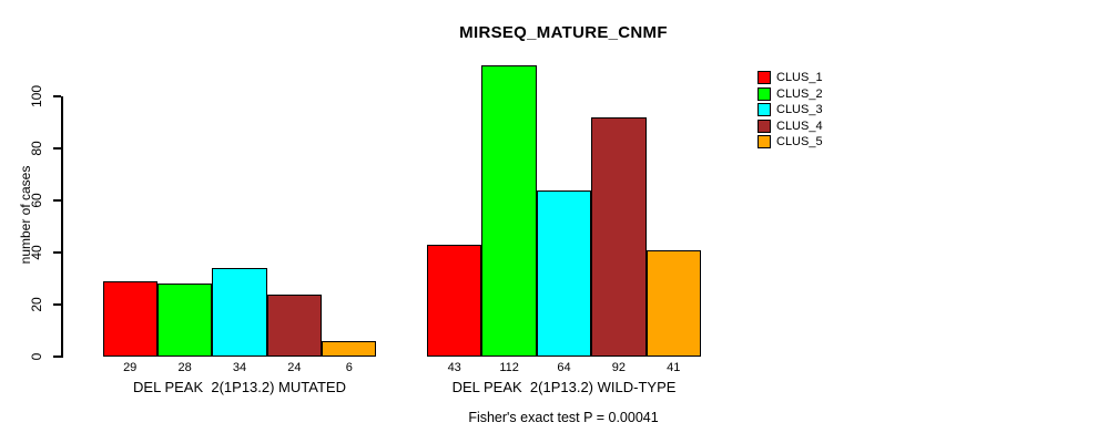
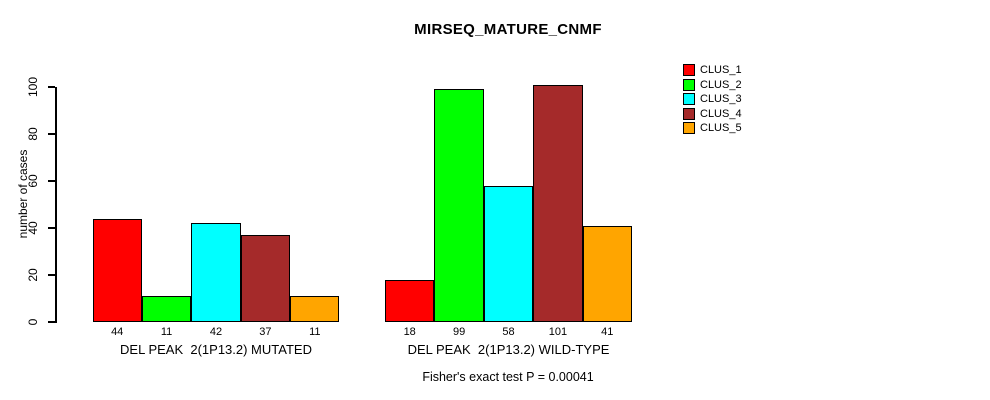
CLUS_1/DEL PEAK 2(1P13.2) MUTATED: 29 -> 44
CLUS_2/DEL PEAK 2(1P13.2) MUTATED: 28 -> 11
CLUS_3/DEL PEAK 2(1P13.2) MUTATED: 34 -> 42
CLUS_4/DEL PEAK 2(1P13.2) MUTATED: 24 -> 37
CLUS_5/DEL PEAK 2(1P13.2) MUTATED: 6 -> 11
CLUS_1/DEL PEAK 2(1P13.2) WILD-TYPE: 43 -> 18
CLUS_2/DEL PEAK 2(1P13.2) WILD-TYPE: 112 -> 99
CLUS_3/DEL PEAK 2(1P13.2) WILD-TYPE: 64 -> 58
CLUS_4/DEL PEAK 2(1P13.2) WILD-TYPE: 92 -> 101
